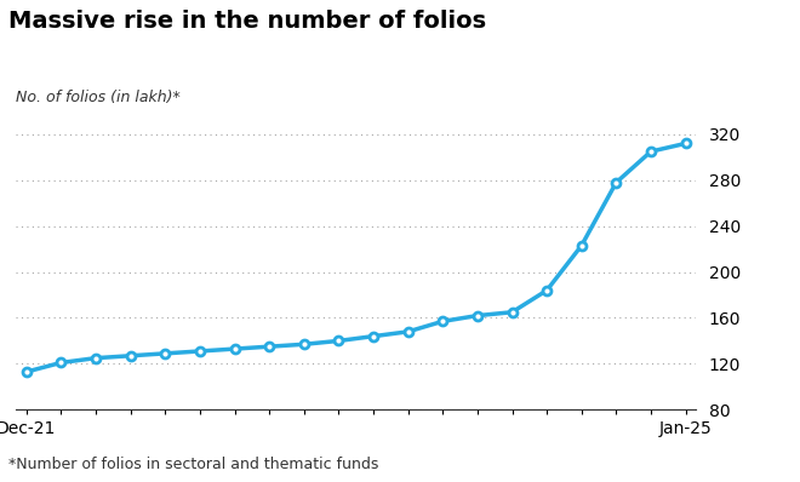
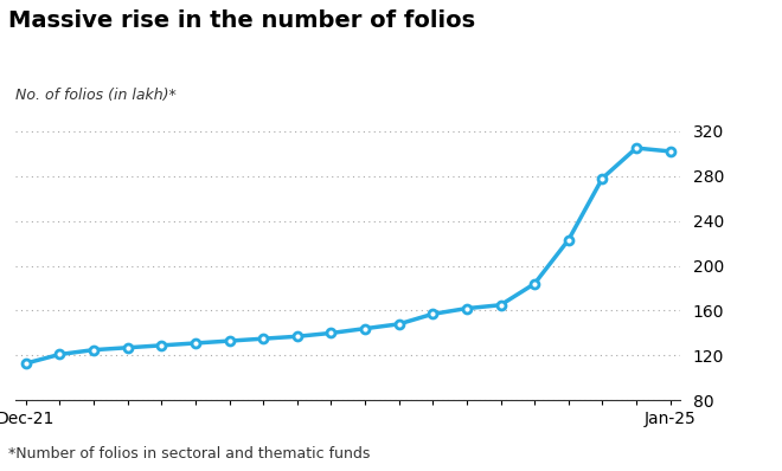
Jan-25: 312 -> 302
